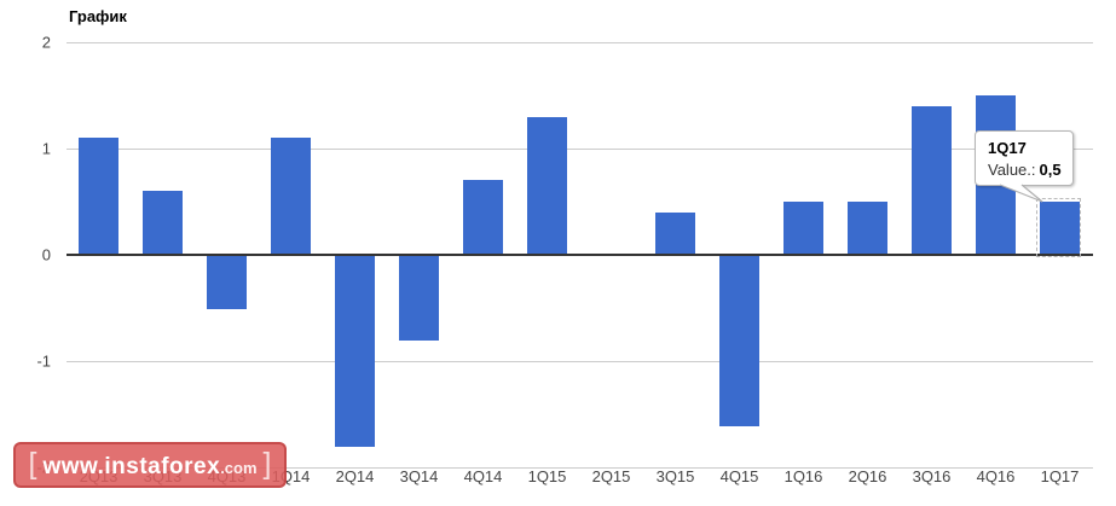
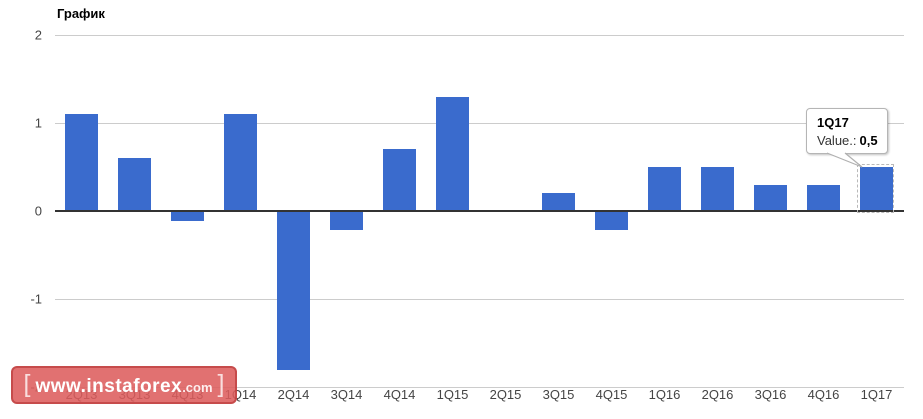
4Q13: -0.5 -> -0.1
3Q14: -0.8 -> -0.2
3Q15: 0.4 -> 0.2
4Q15: -1.6 -> -0.2
3Q16: 1.4 -> 0.3
4Q16: 1.5 -> 0.3
